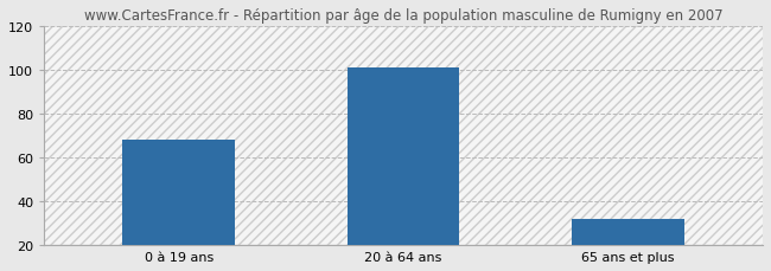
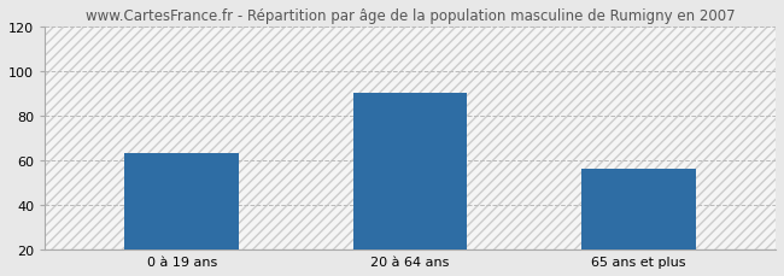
0 à 19 ans: 68 -> 63
20 à 64 ans: 101 -> 90
65 ans et plus: 32 -> 56
